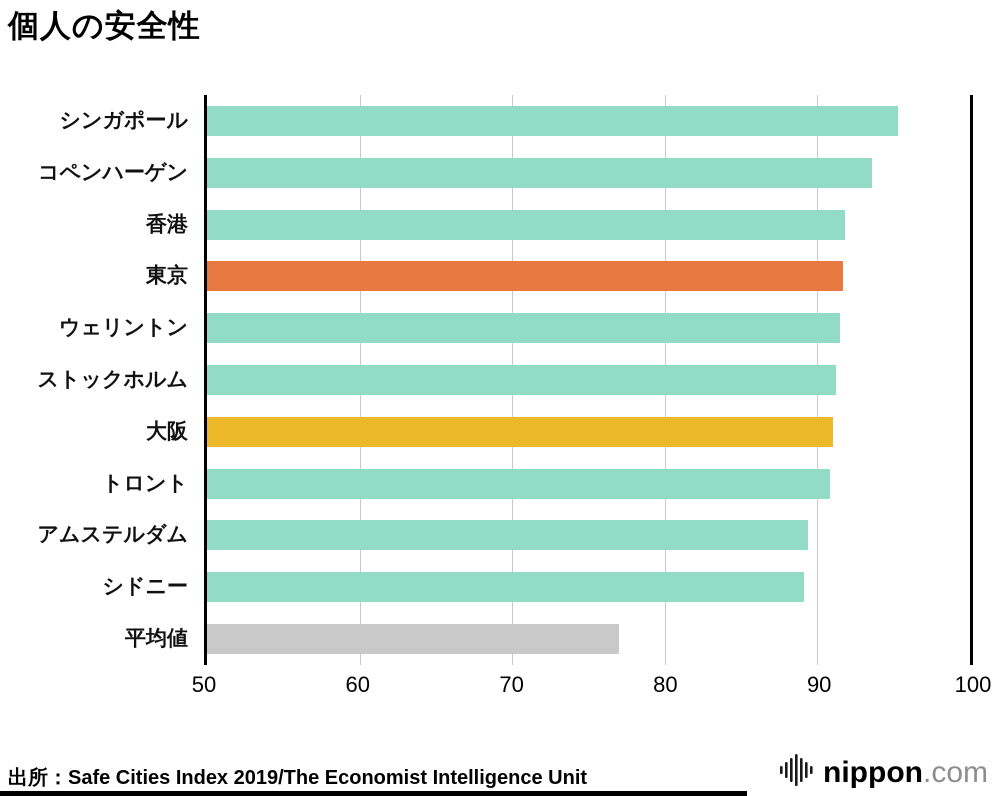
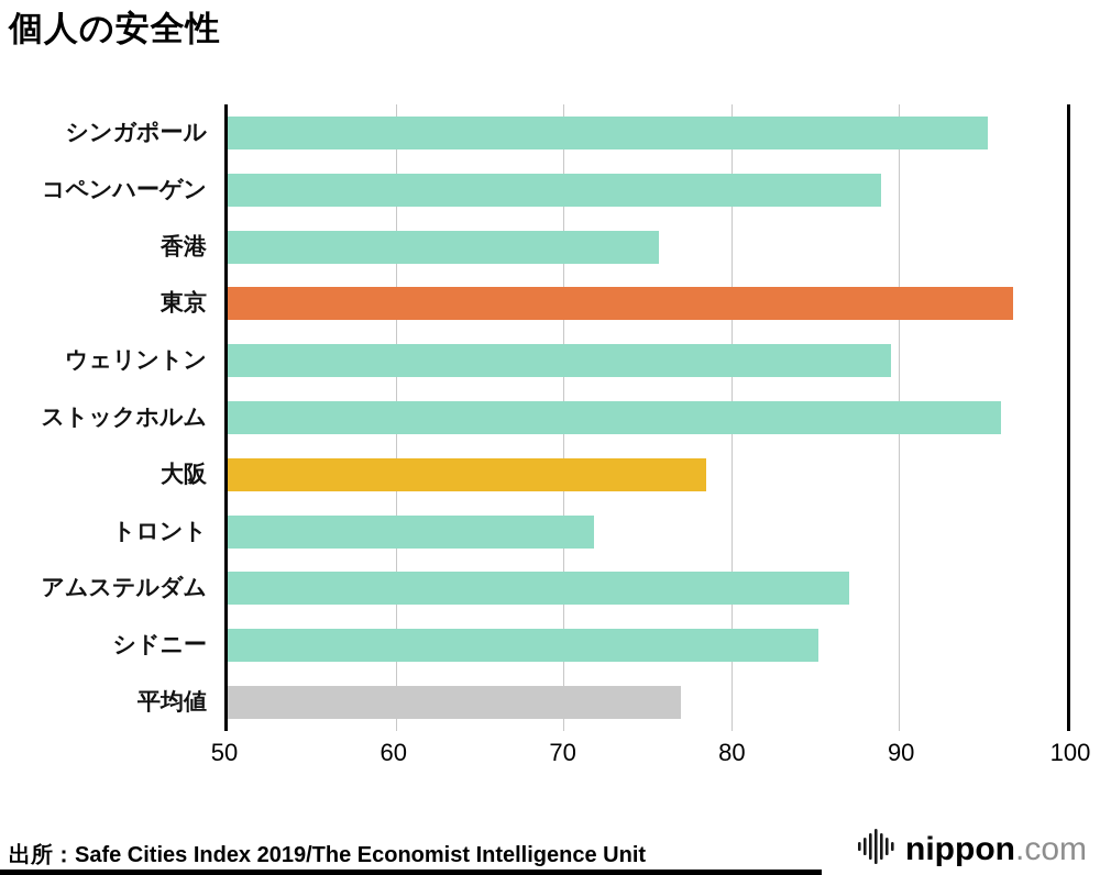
コペンハーゲン: 93.6 -> 88.9
香港: 91.8 -> 75.7
東京: 91.7 -> 96.8
ウェリントン: 91.5 -> 89.5
ストックホルム: 91.2 -> 96.1
大阪: 91.0 -> 78.5
トロント: 90.8 -> 71.8
アムステルダム: 89.4 -> 87.0
シドニー: 89.1 -> 85.2
